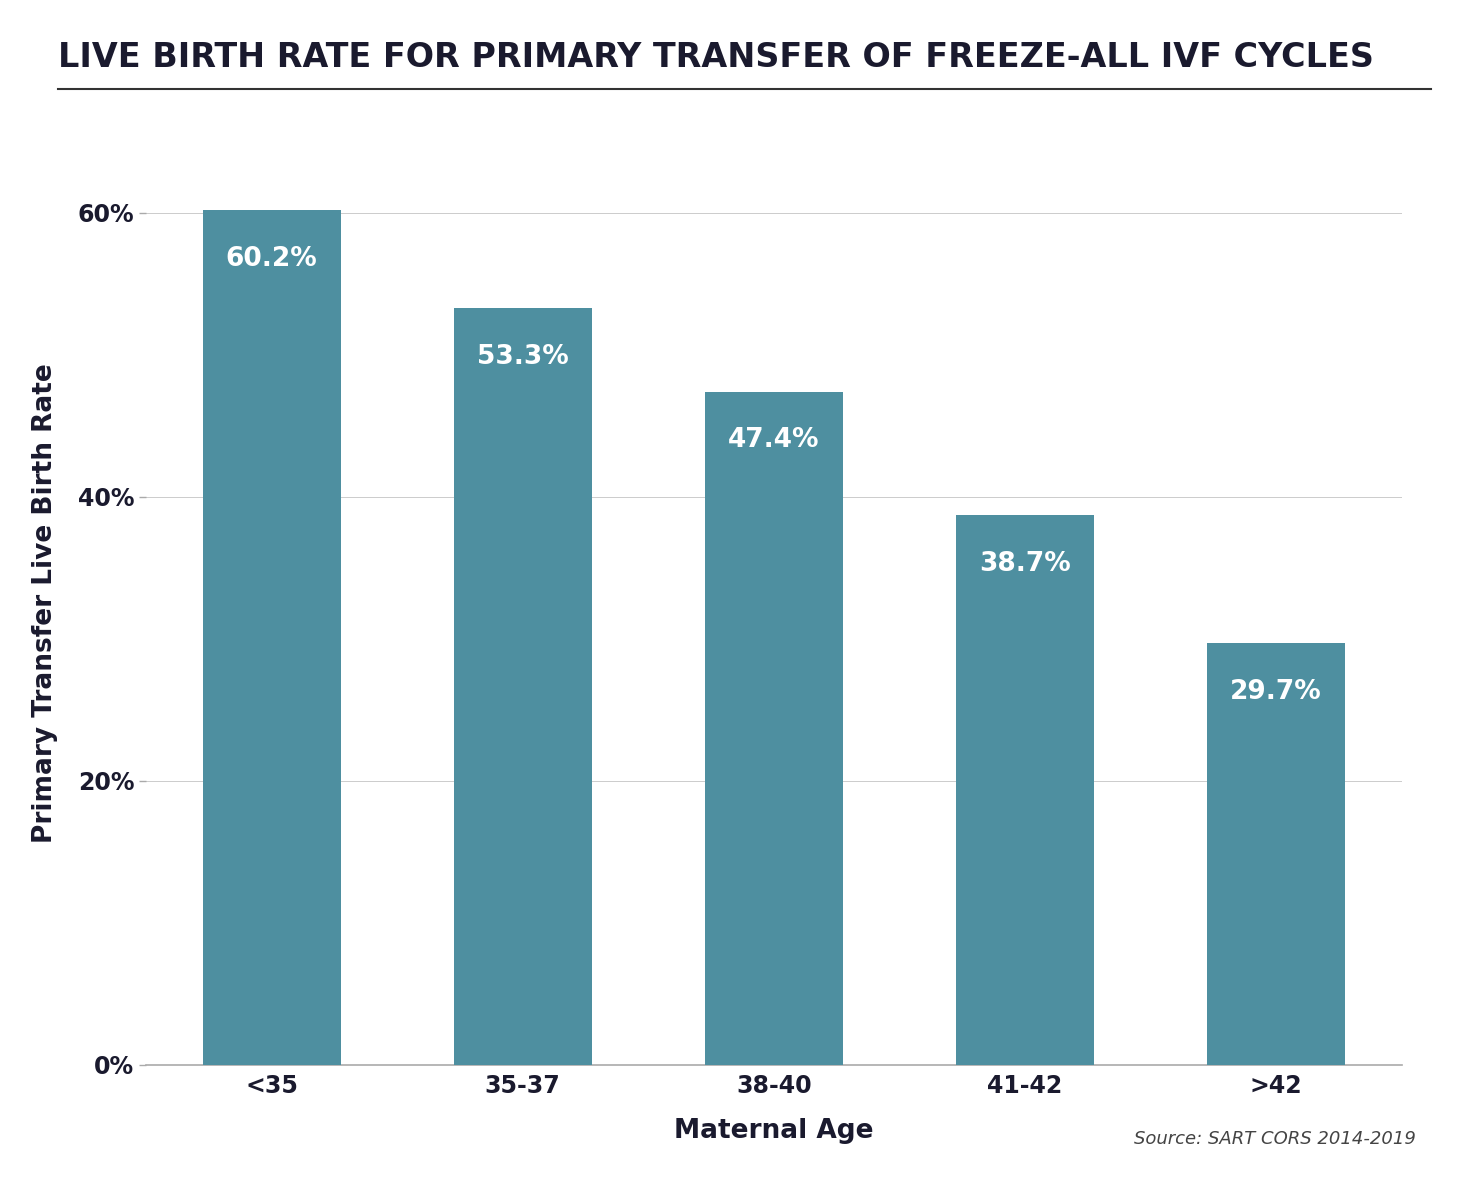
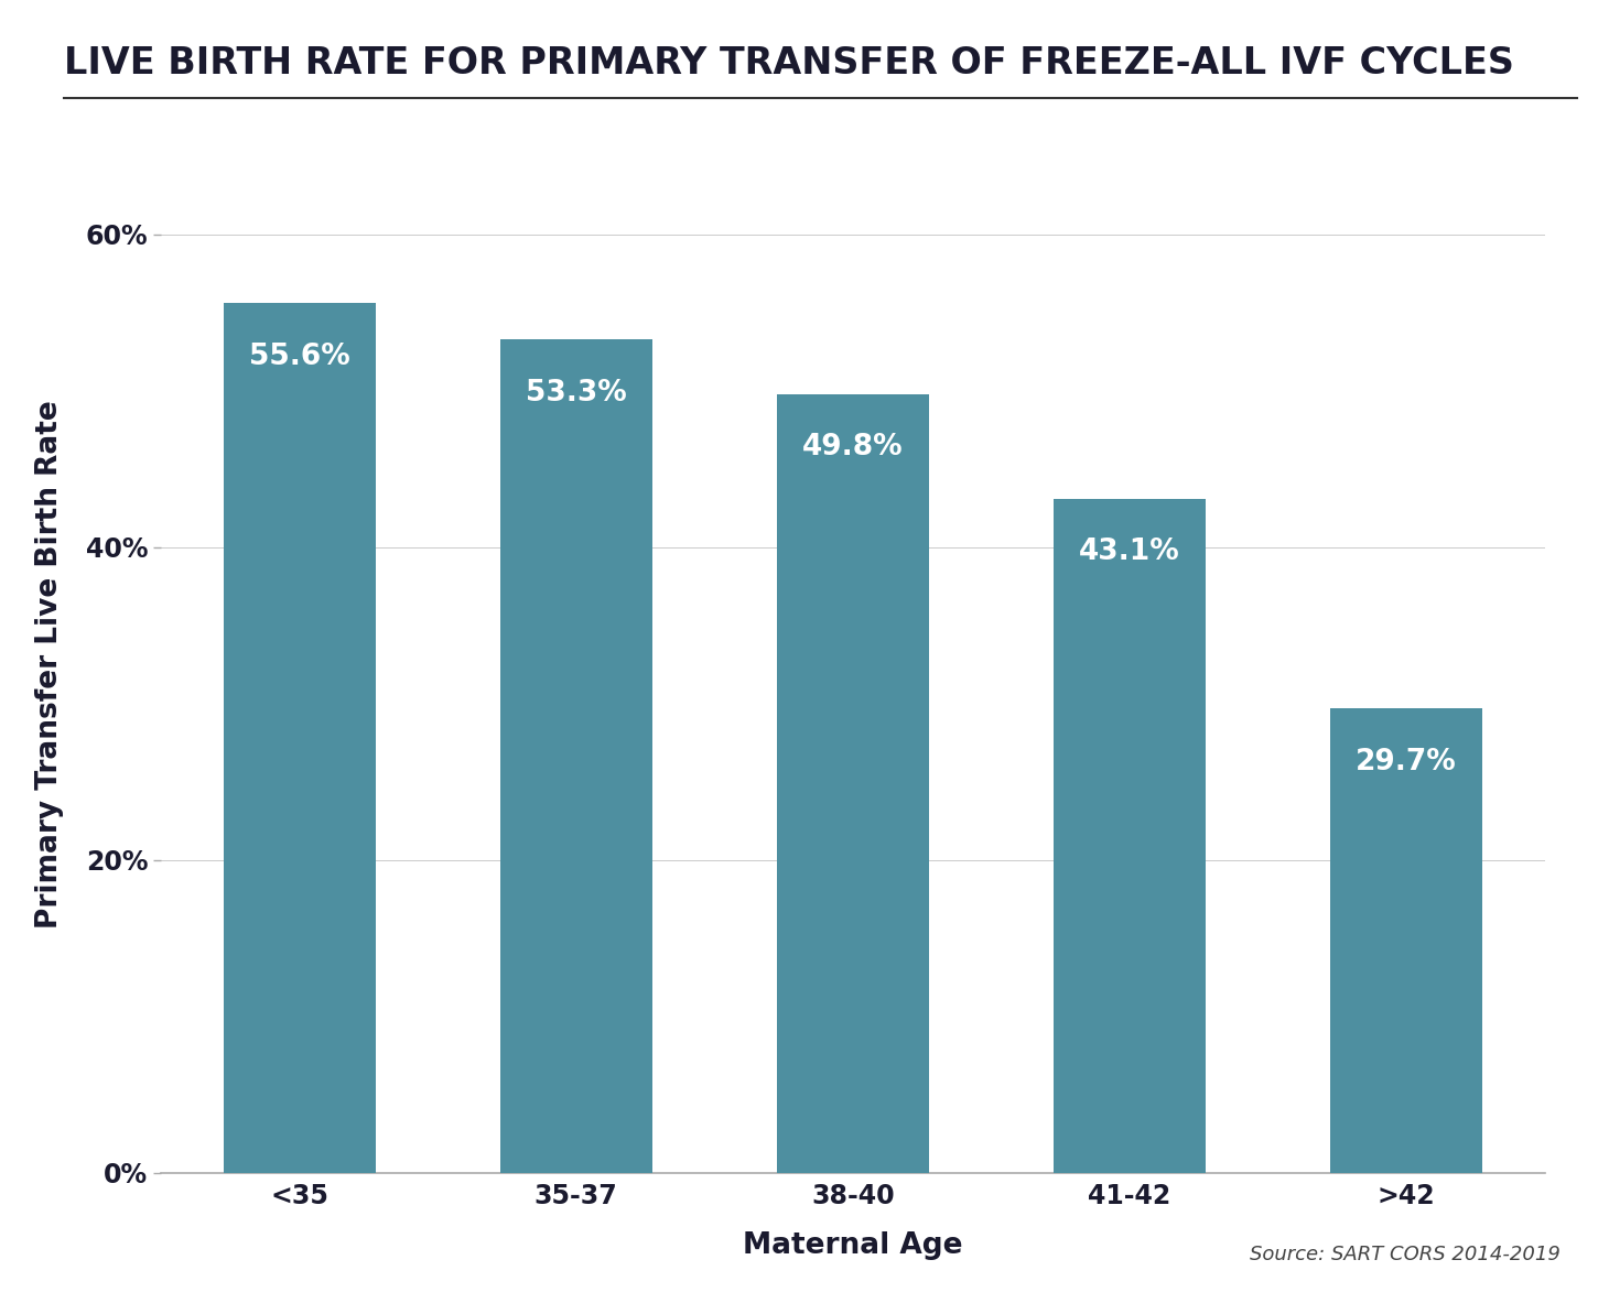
<35: 60.2% -> 55.6%
38-40: 47.4% -> 49.8%
41-42: 38.7% -> 43.1%
